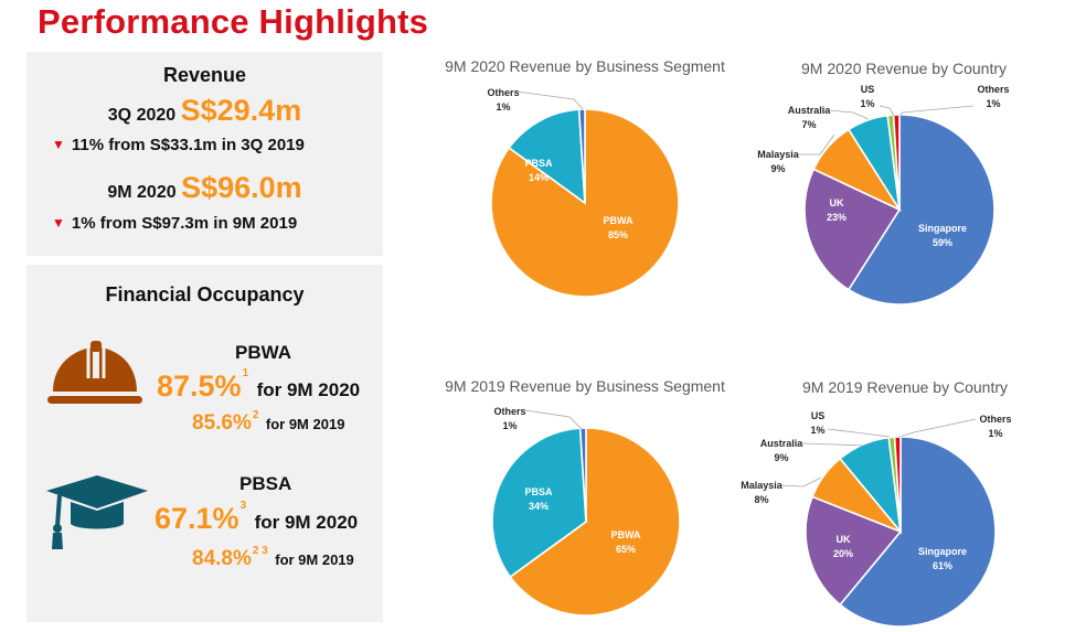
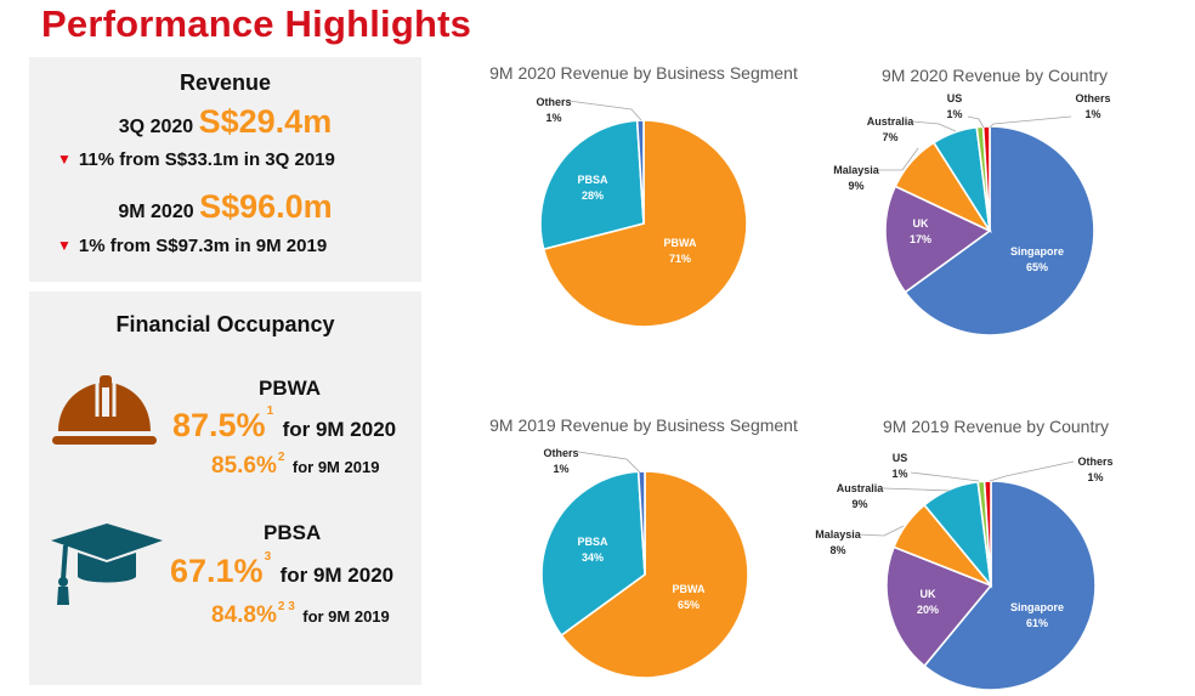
9M 2020 Revenue by Business Segment/PBWA: 85% -> 71%
9M 2020 Revenue by Business Segment/PBSA: 14% -> 28%
9M 2020 Revenue by Country/Singapore: 59% -> 65%
9M 2020 Revenue by Country/UK: 23% -> 17%
